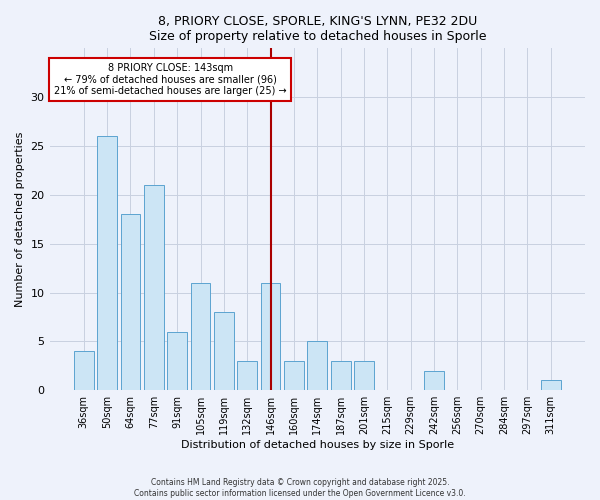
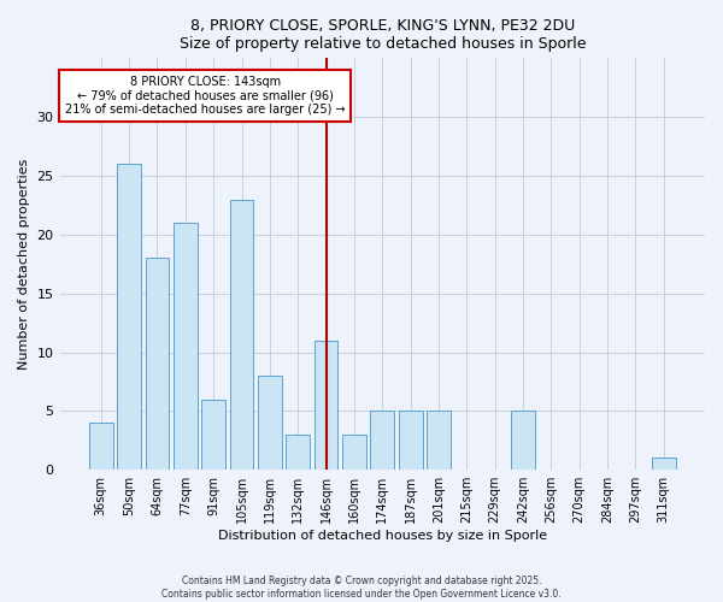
105sqm: 11 -> 23
187sqm: 3 -> 5
201sqm: 3 -> 5
242sqm: 2 -> 5
